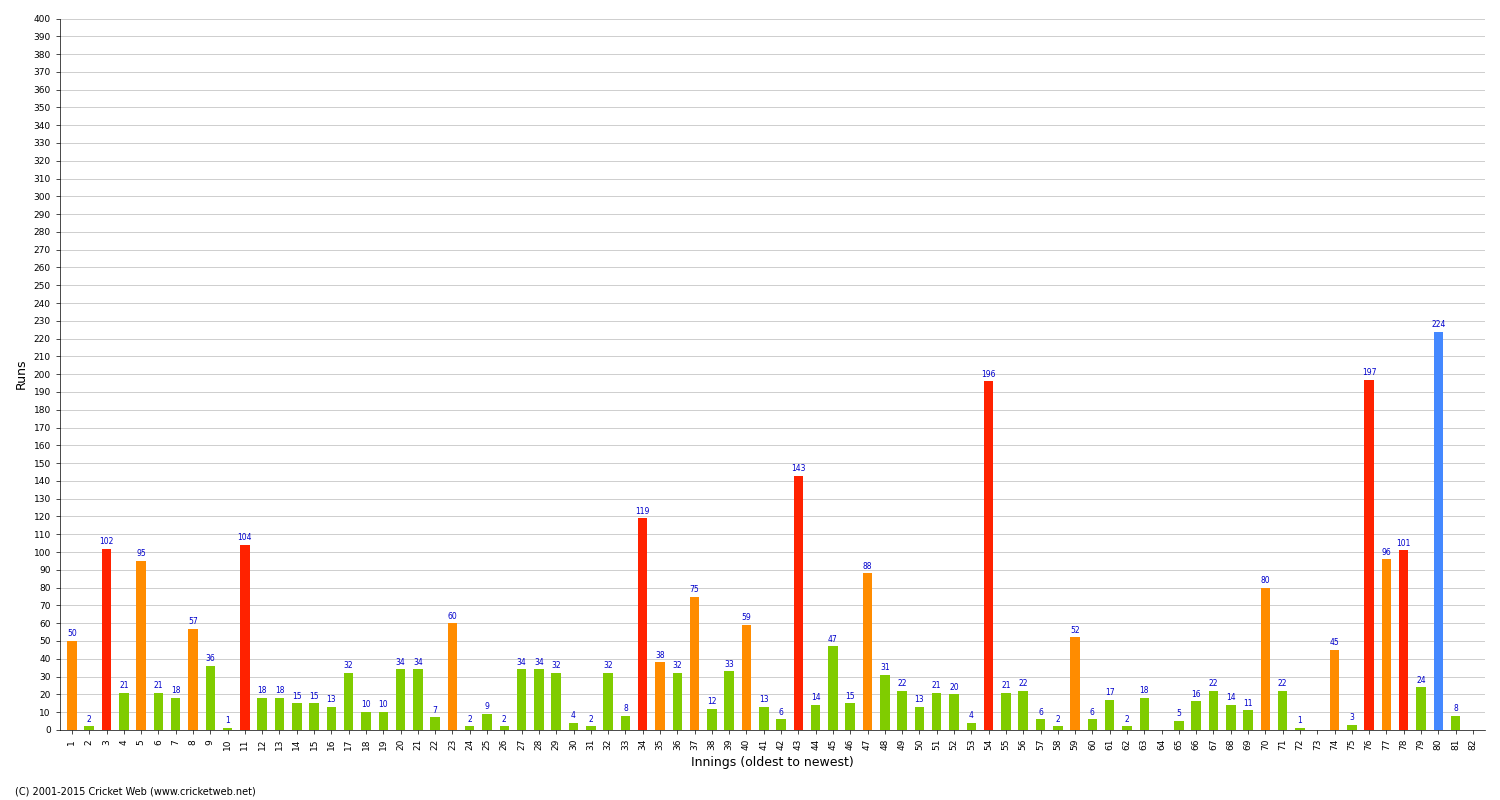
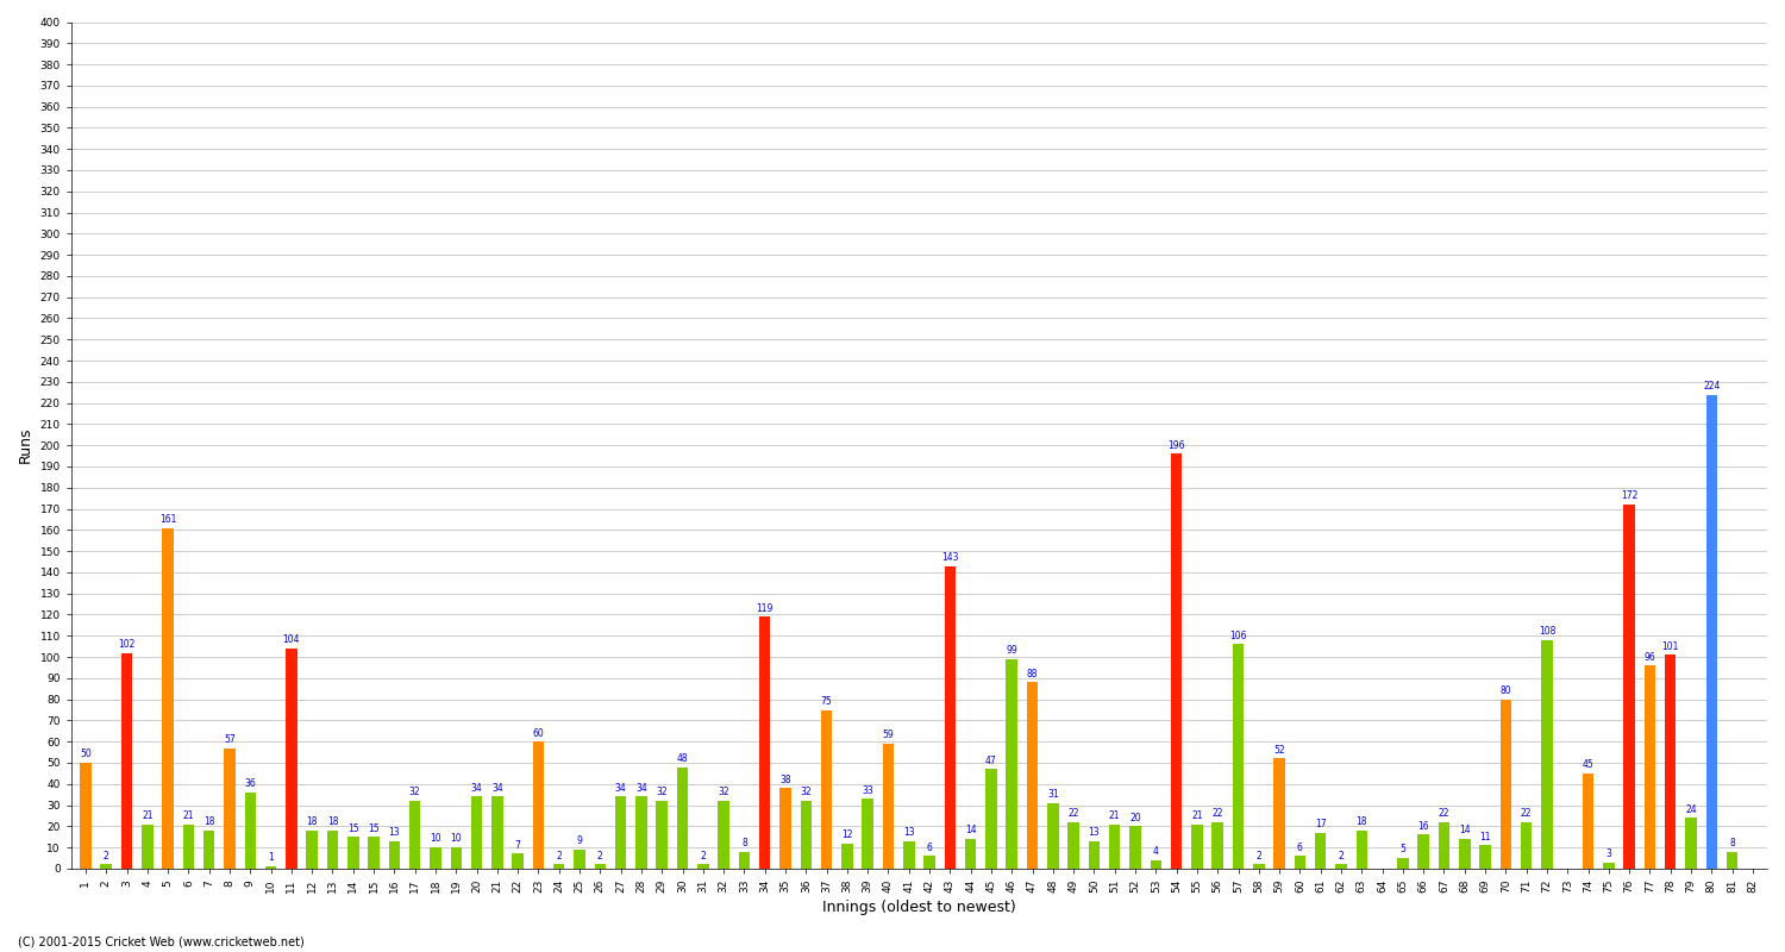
5: 95 -> 161
30: 4 -> 48
46: 15 -> 99
57: 6 -> 106
72: 1 -> 108
76: 197 -> 172
